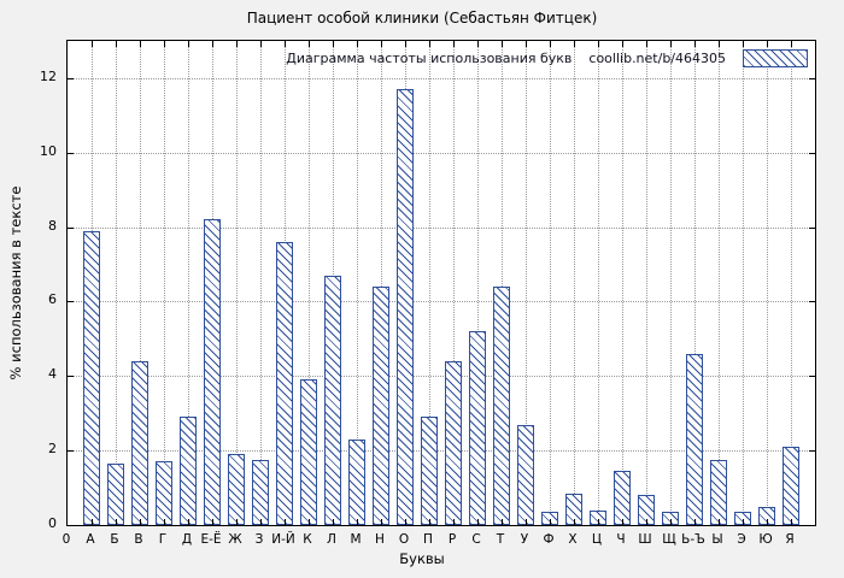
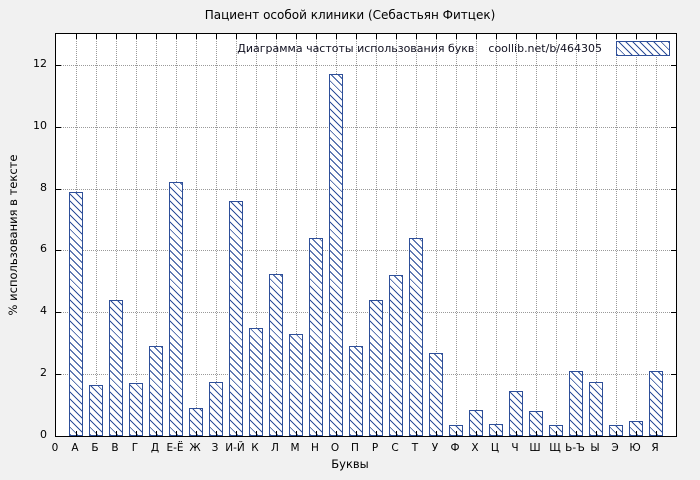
Ж: 1.9 -> 0.9
К: 3.9 -> 3.5
Л: 6.7 -> 5.2
М: 2.3 -> 3.3
Ь-Ъ: 4.6 -> 2.1
